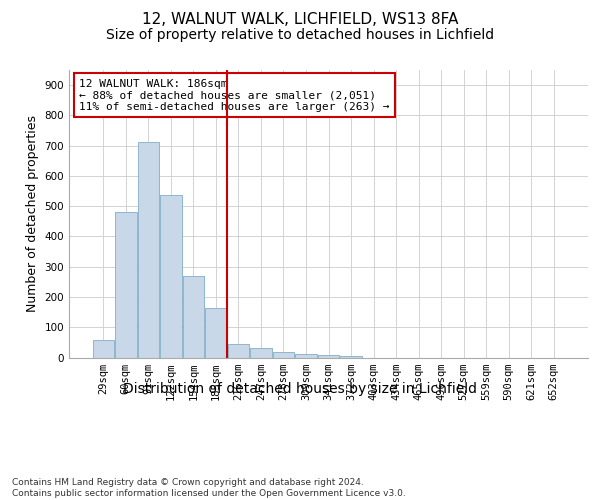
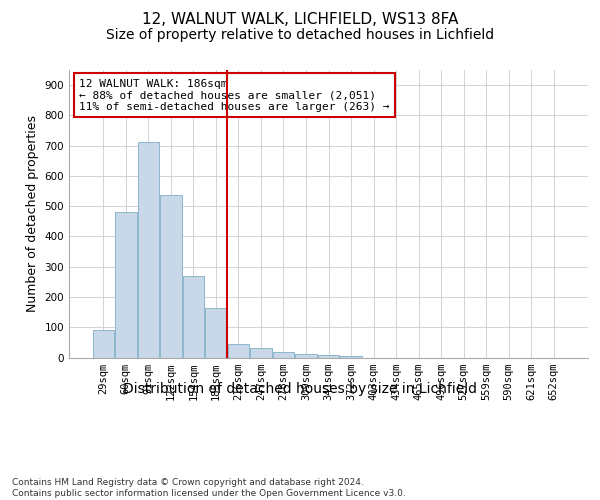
29sqm: 57 -> 90
